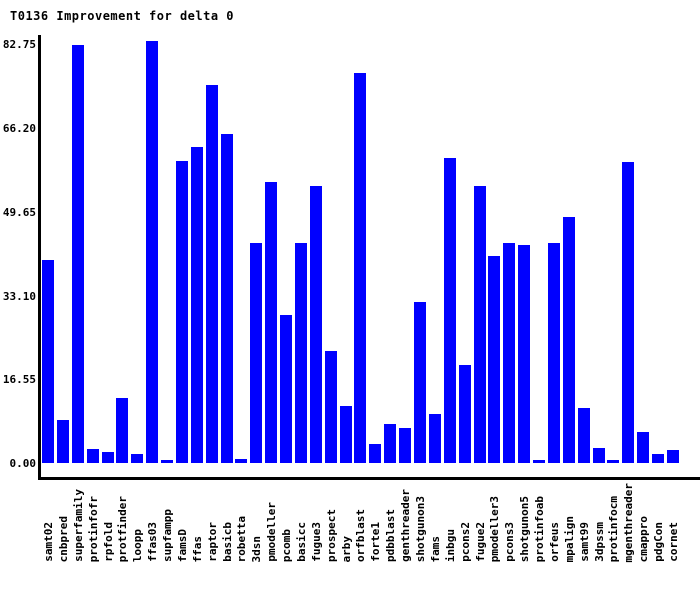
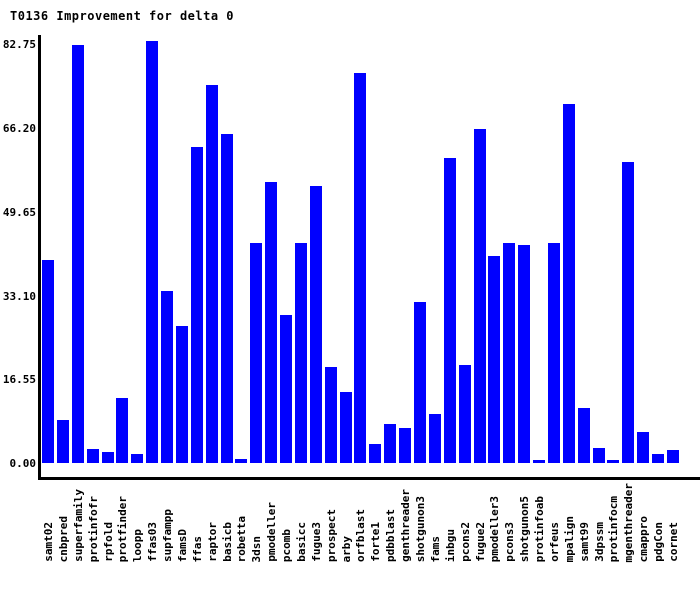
supfampp: 1 -> 34
famsD: 60 -> 27
prospect: 22 -> 19
arby: 11 -> 14
fugue2: 55 -> 66
mpalign: 49 -> 71
